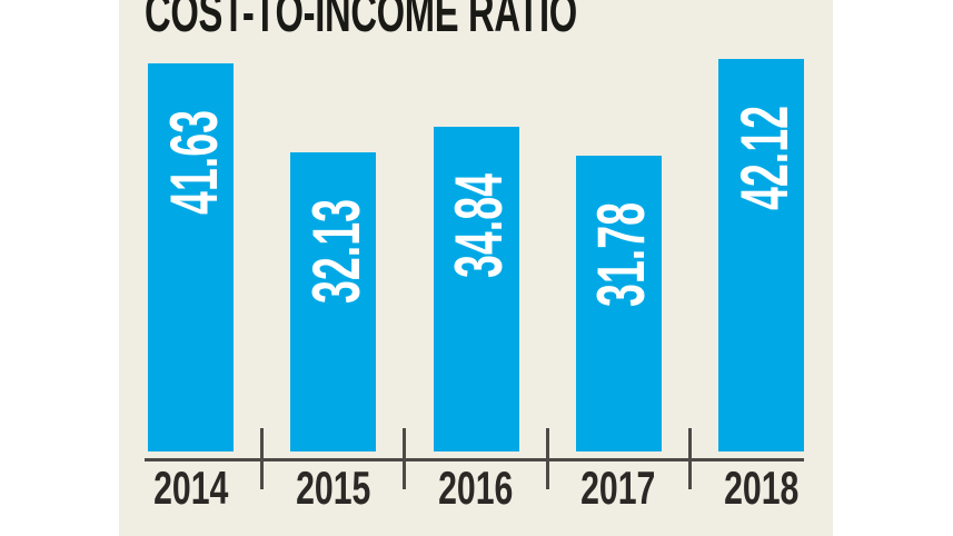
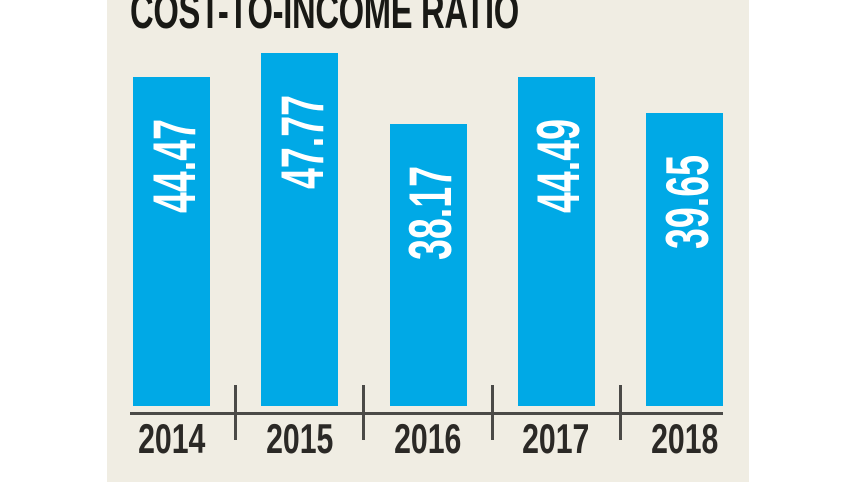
2014: 41.63 -> 44.47
2015: 32.13 -> 47.77
2016: 34.84 -> 38.17
2017: 31.78 -> 44.49
2018: 42.12 -> 39.65
